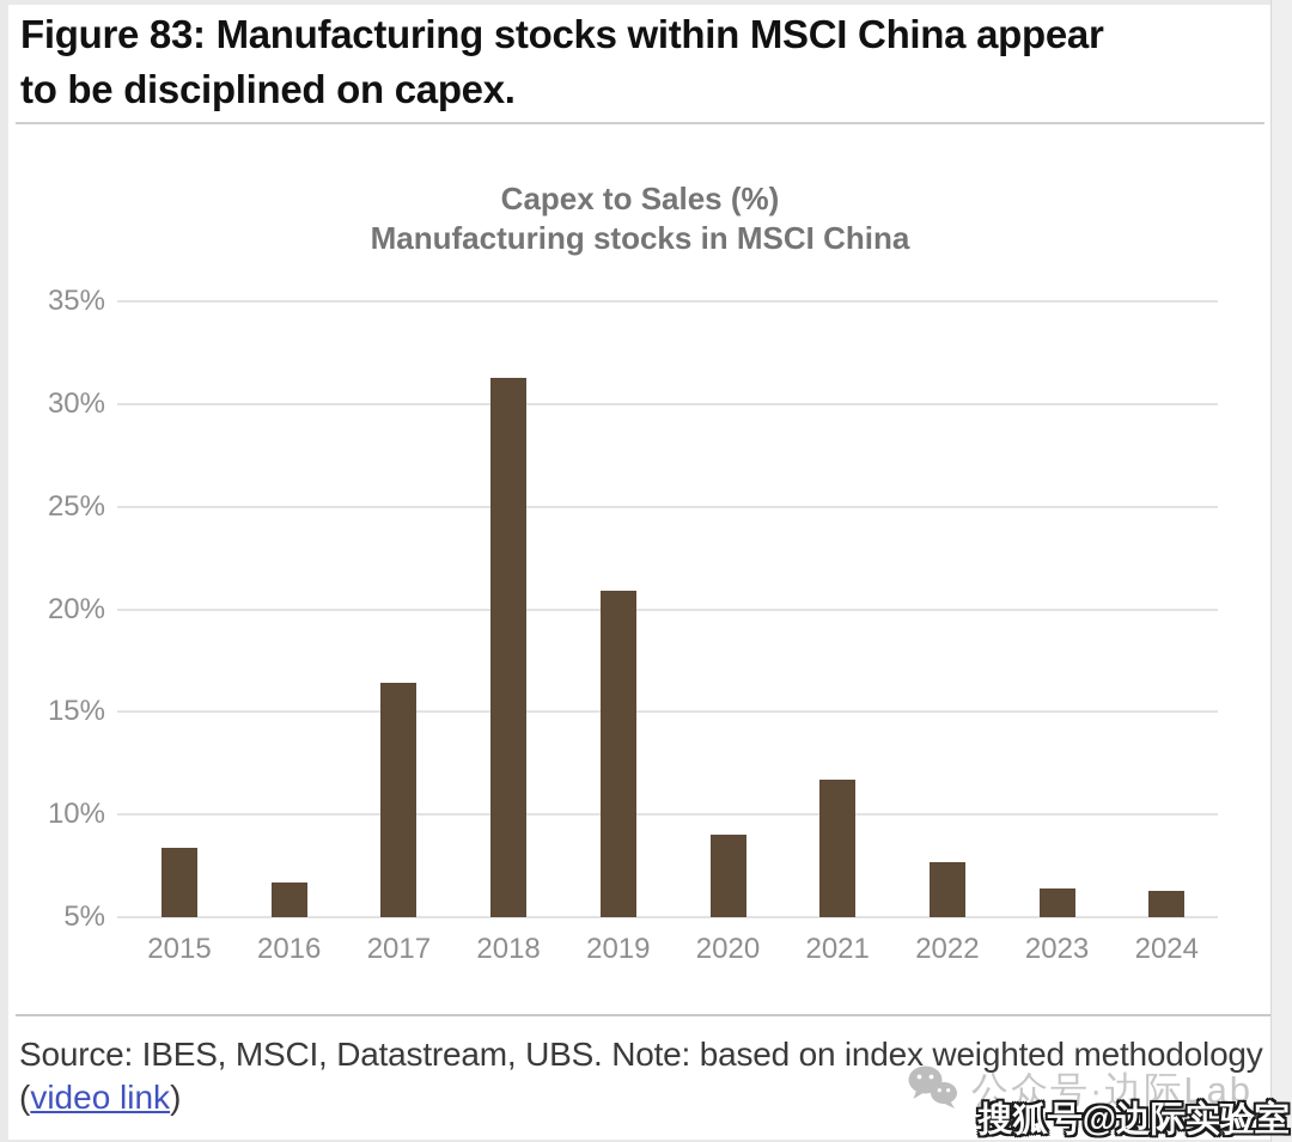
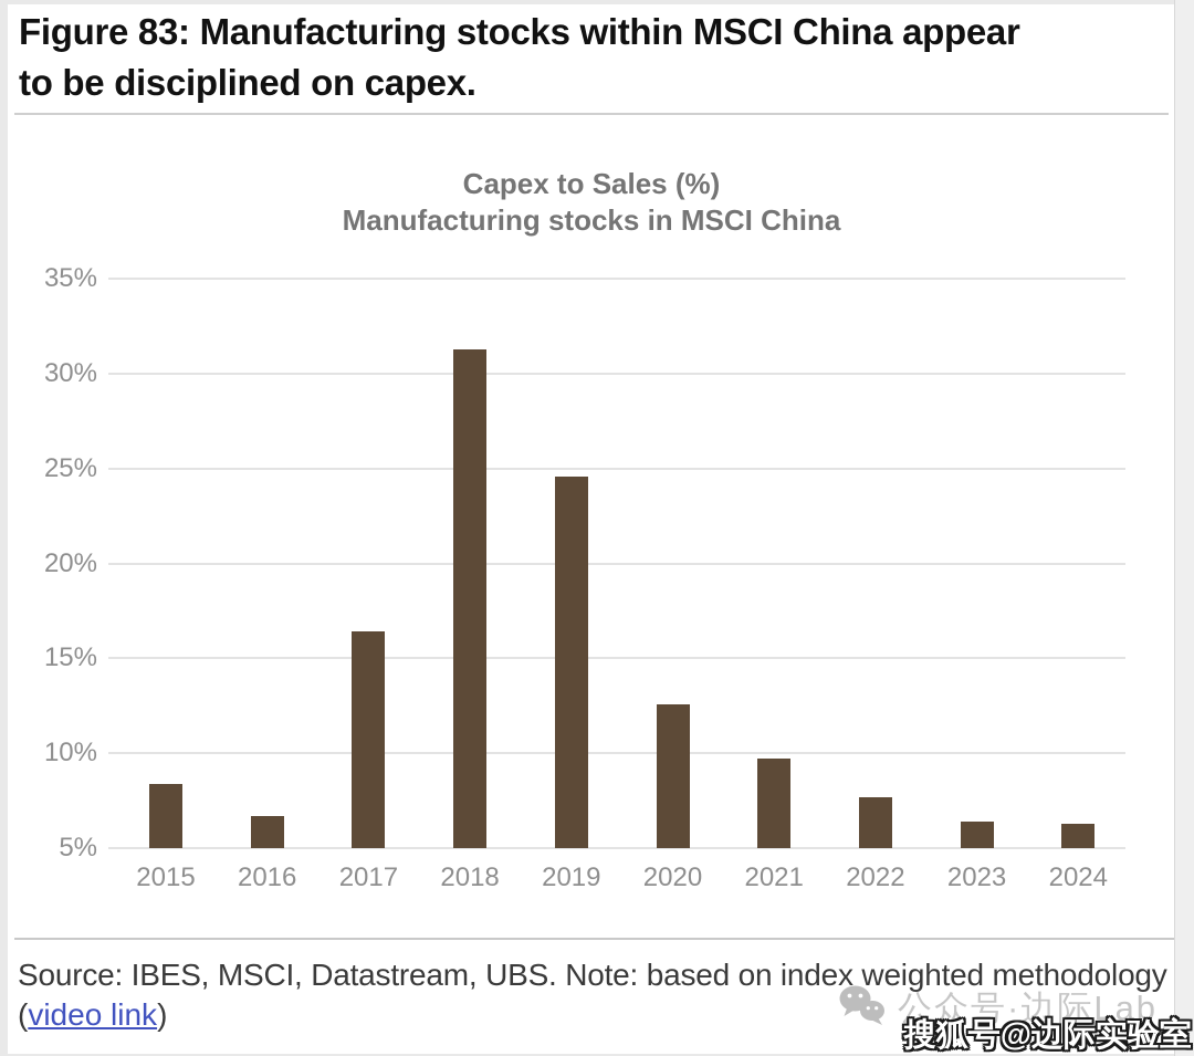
2019: 20.9% -> 24.6%
2020: 9.0% -> 12.6%
2021: 11.7% -> 9.7%
